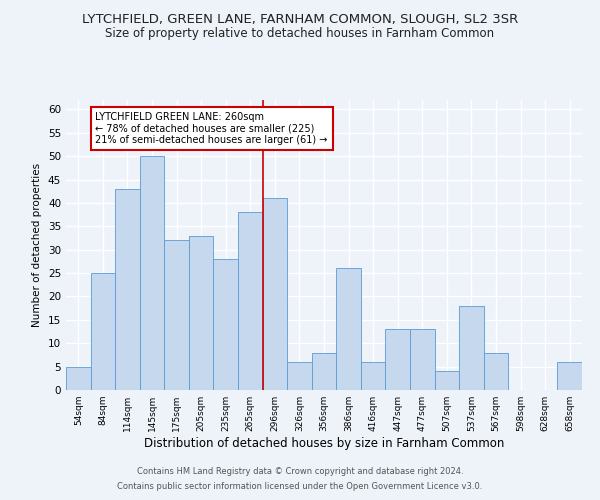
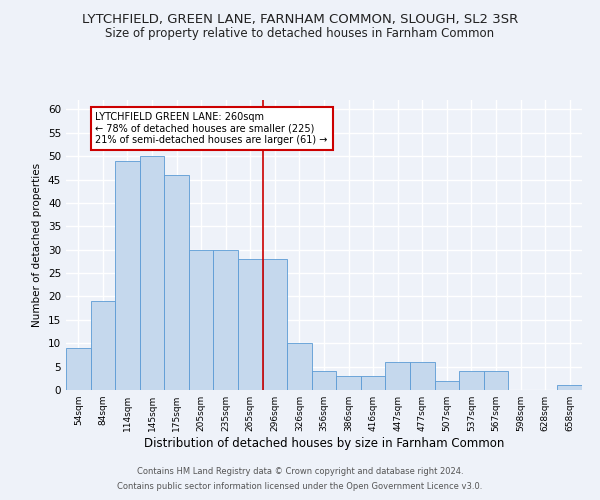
54sqm: 5 -> 9
84sqm: 25 -> 19
114sqm: 43 -> 49
175sqm: 32 -> 46
205sqm: 33 -> 30
235sqm: 28 -> 30
265sqm: 38 -> 28
296sqm: 41 -> 28
326sqm: 6 -> 10
356sqm: 8 -> 4
386sqm: 26 -> 3
416sqm: 6 -> 3
447sqm: 13 -> 6
477sqm: 13 -> 6
507sqm: 4 -> 2
537sqm: 18 -> 4
567sqm: 8 -> 4
658sqm: 6 -> 1
